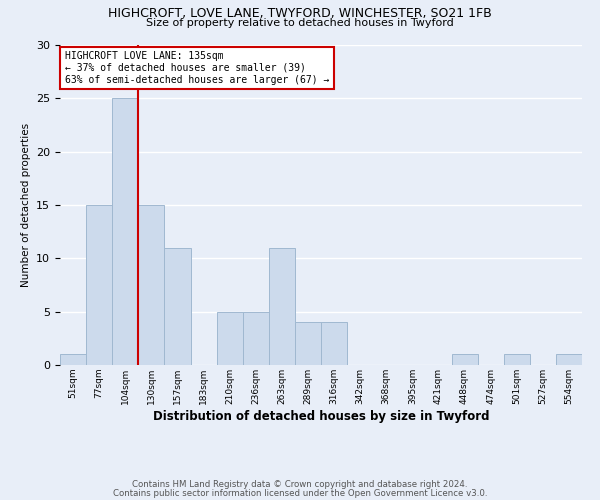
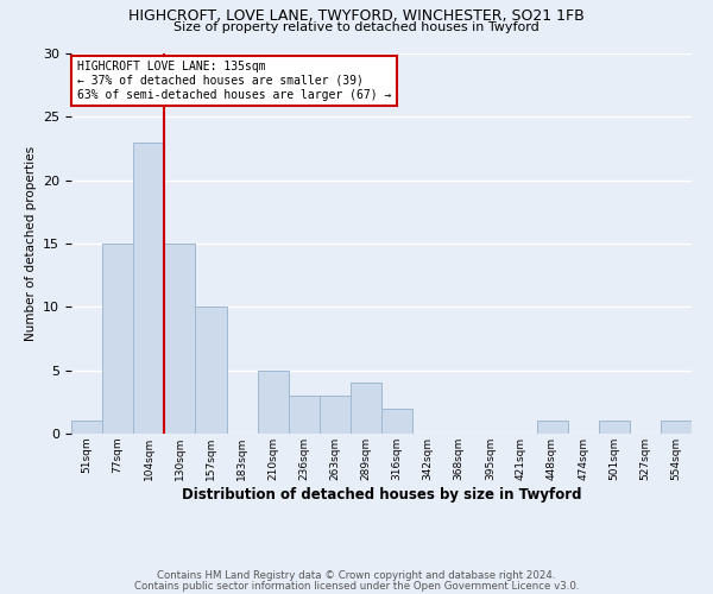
104sqm: 25 -> 23
157sqm: 11 -> 10
236sqm: 5 -> 3
263sqm: 11 -> 3
316sqm: 4 -> 2
